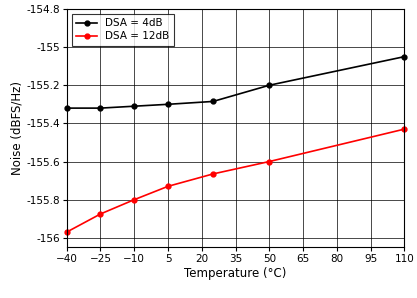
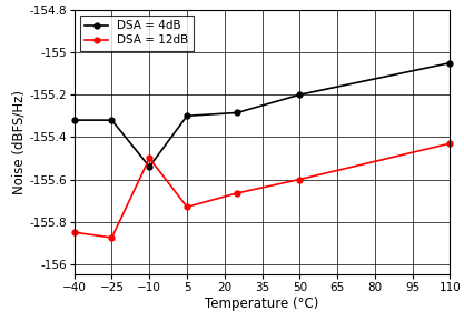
DSA = 12dB/−40: -155.97 -> -155.85
DSA = 4dB/−10: -155.31 -> -155.54
DSA = 12dB/−10: -155.80 -> -155.50
